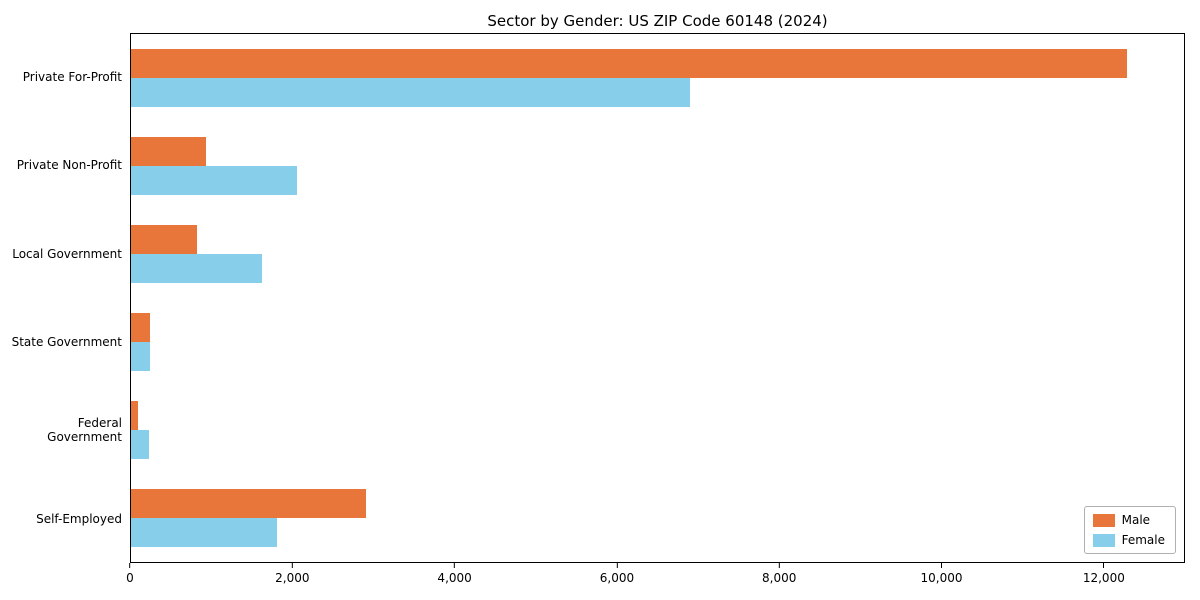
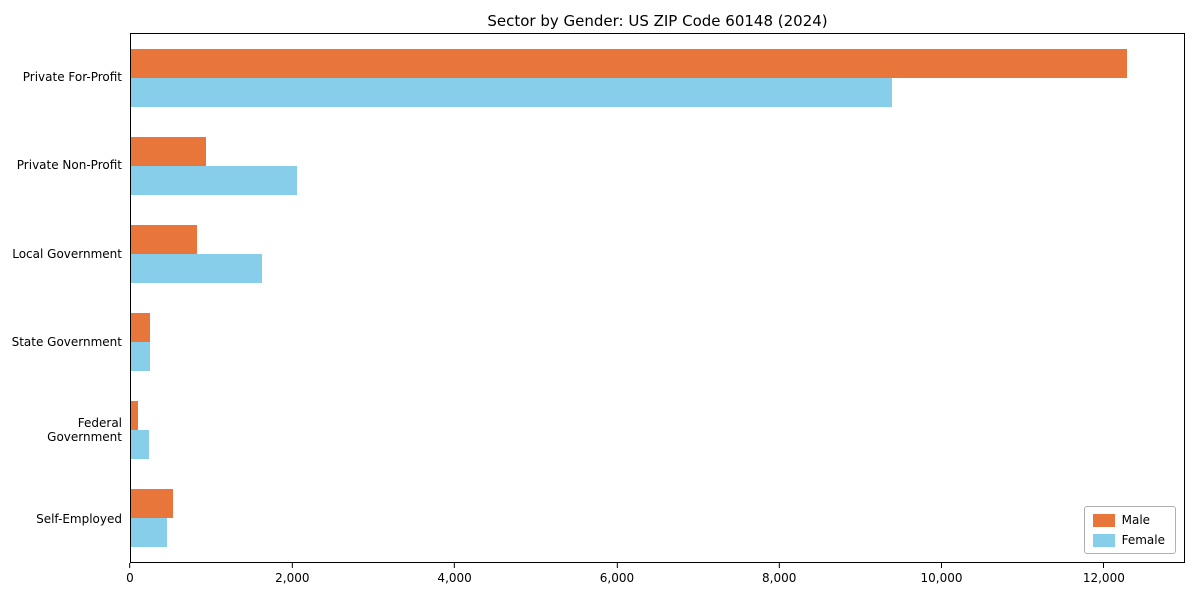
Female/Private For-Profit: 6900 -> 9400
Male/Self-Employed: 2900 -> 500
Female/Self-Employed: 1800 -> 400
